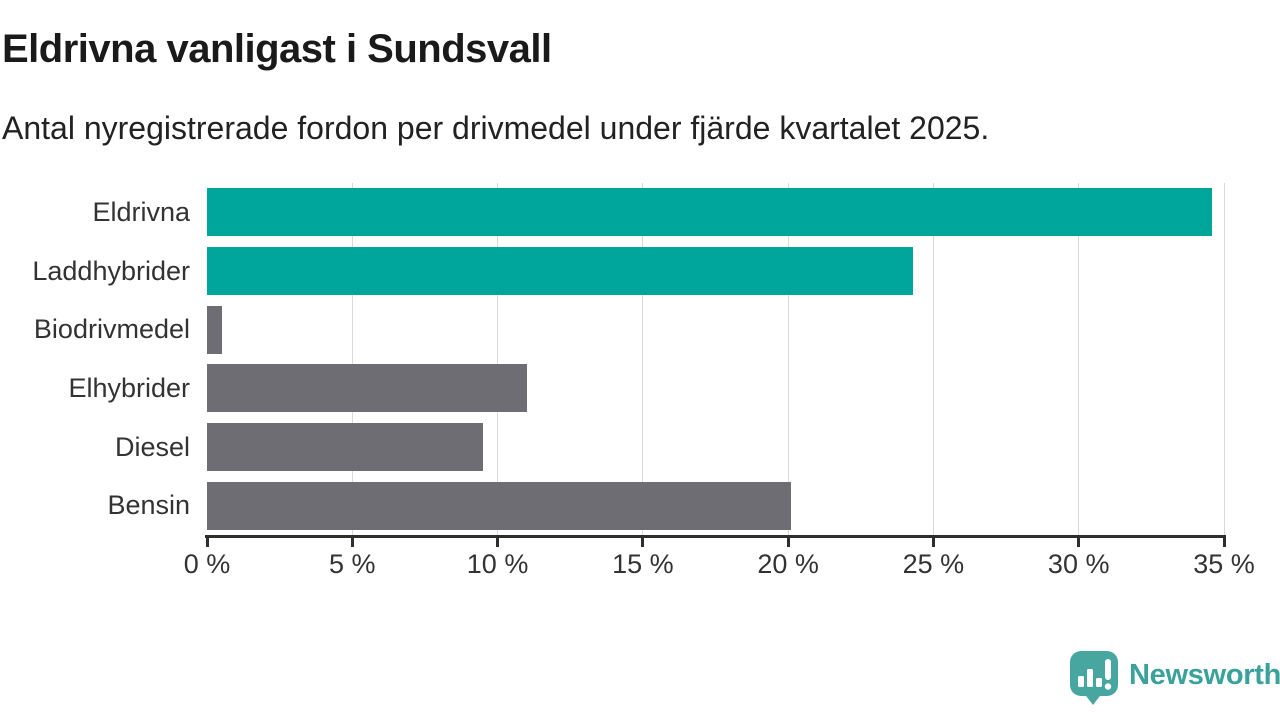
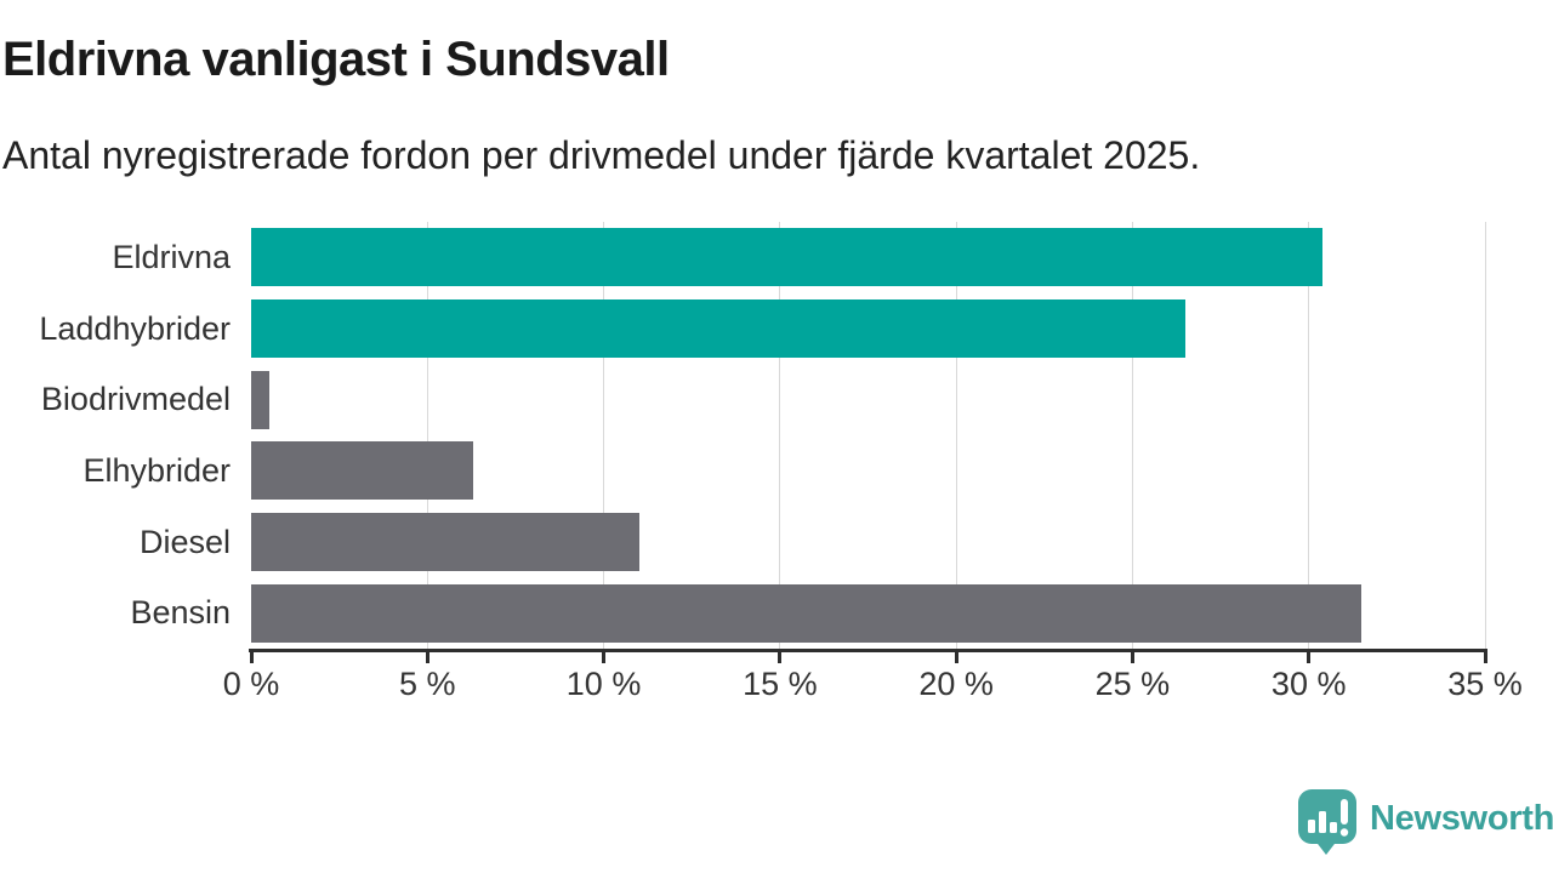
Eldrivna: 34.6% -> 30.4%
Laddhybrider: 24.3% -> 26.5%
Elhybrider: 11.0% -> 6.3%
Diesel: 9.5% -> 11.0%
Bensin: 20.1% -> 31.5%
